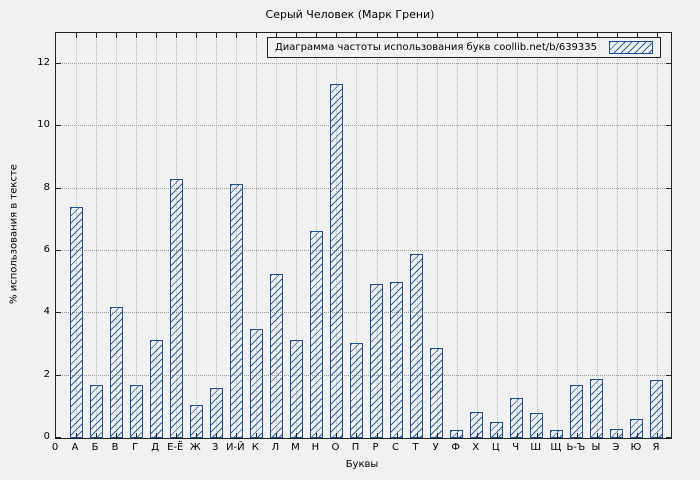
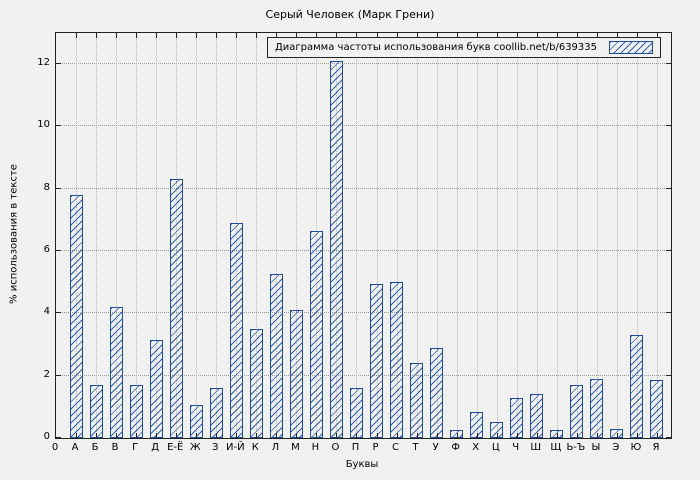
А: 7.4 -> 7.8
И-Й: 8.2 -> 6.9
М: 3.1 -> 4.1
О: 11.3 -> 12.1
П: 3.0 -> 1.6
Т: 5.9 -> 2.4
Ш: 0.8 -> 1.4
Ю: 0.6 -> 3.3
